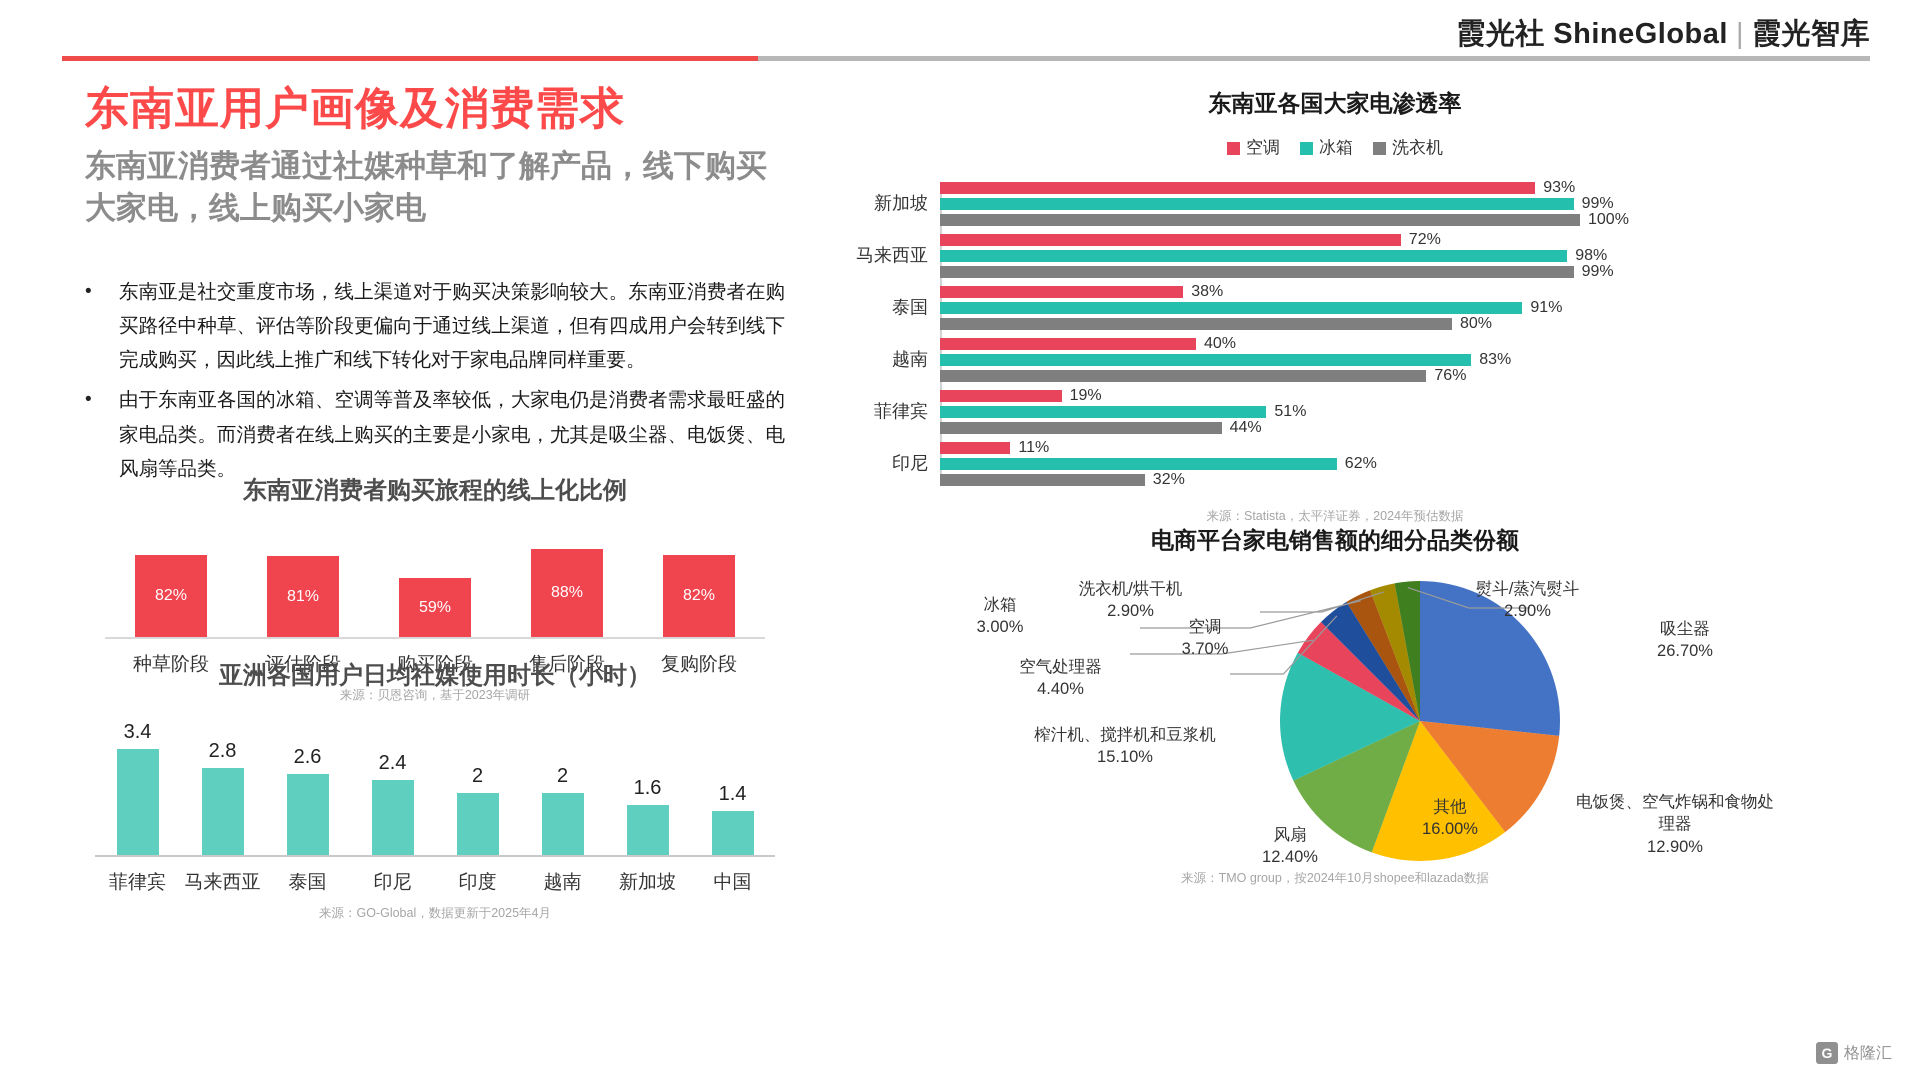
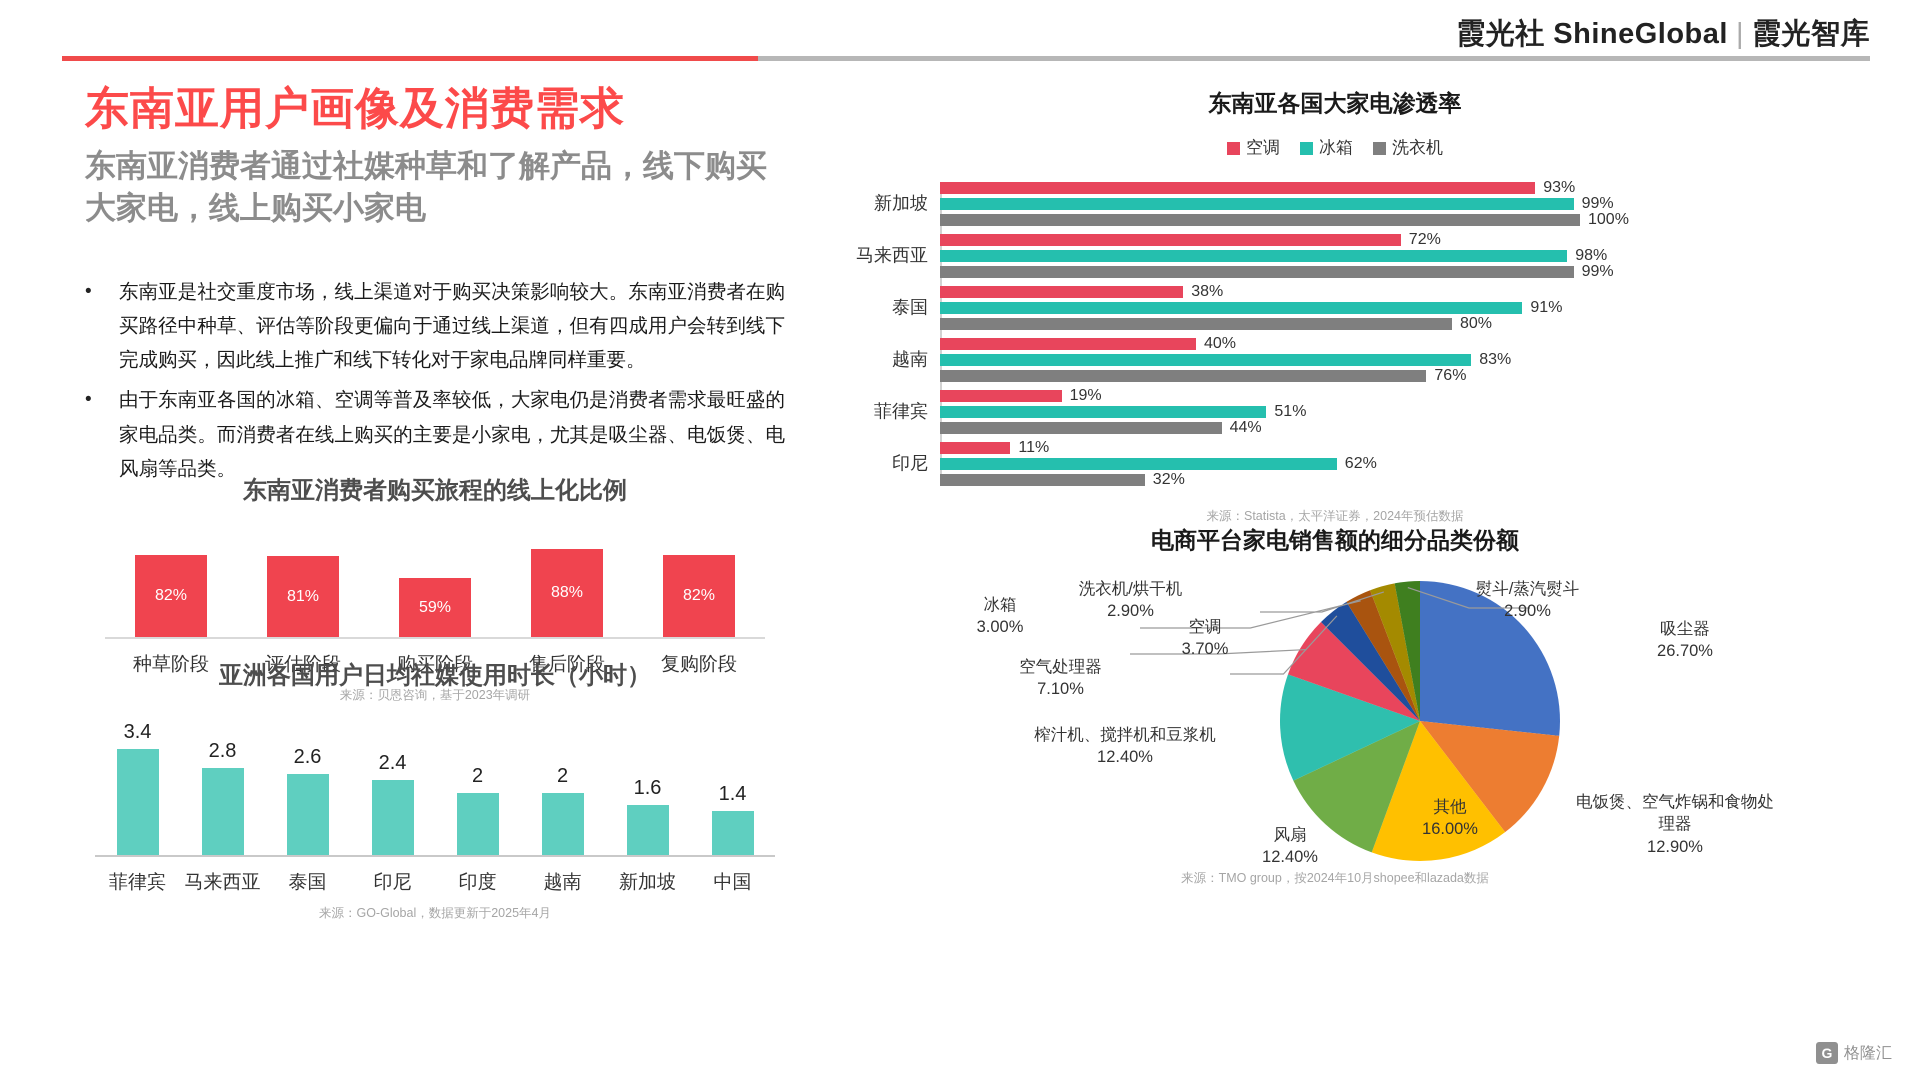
电商平台家电销售额的细分品类份额/榨汁机、搅拌机和豆浆机: 15.10% -> 12.40%
电商平台家电销售额的细分品类份额/空气处理器: 4.40% -> 7.10%
